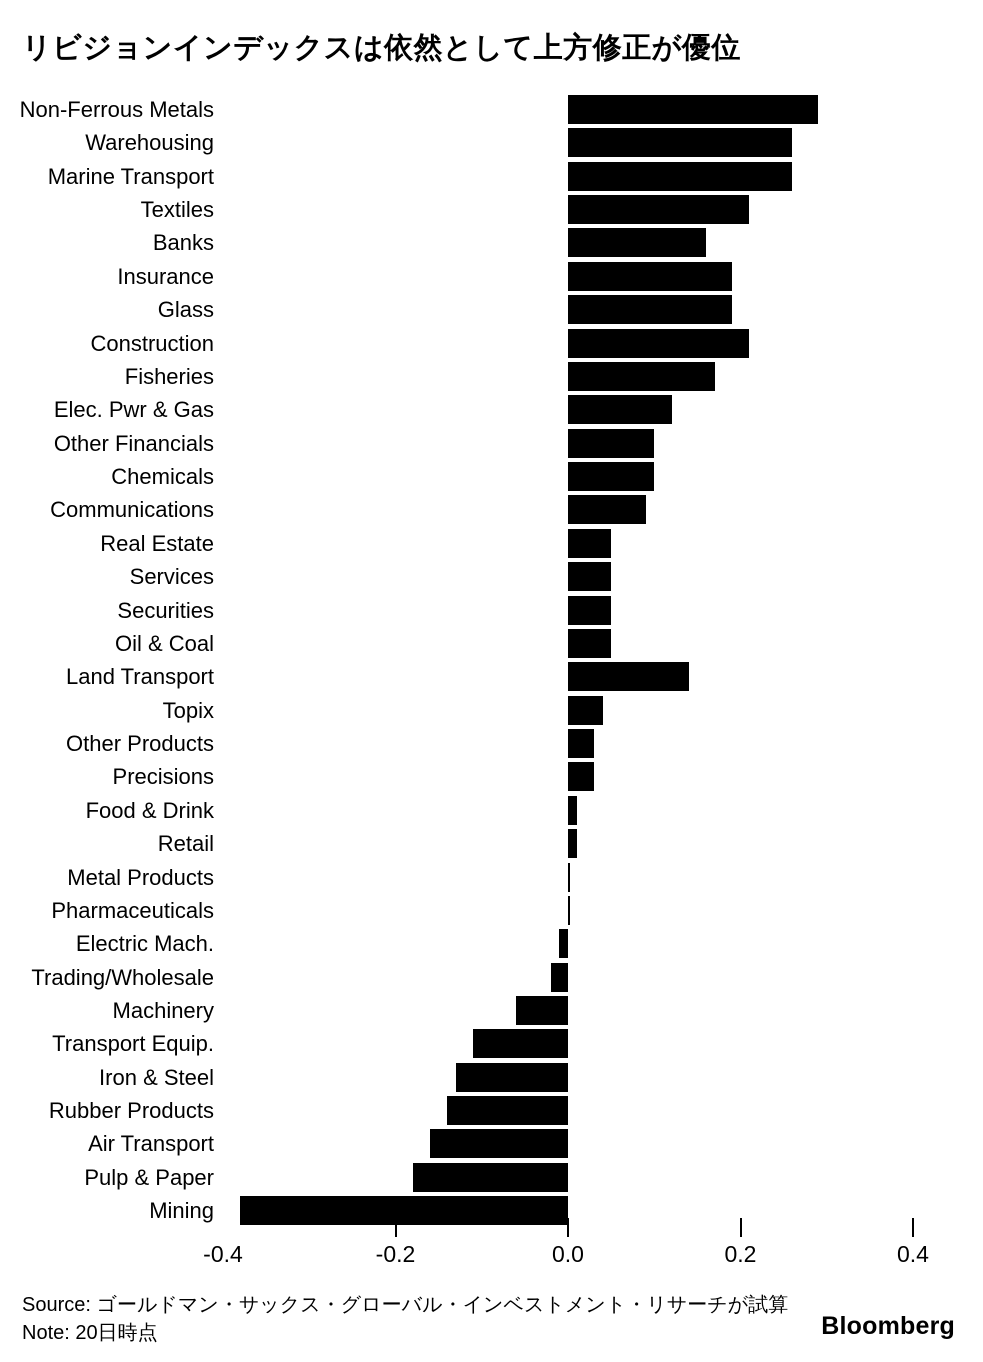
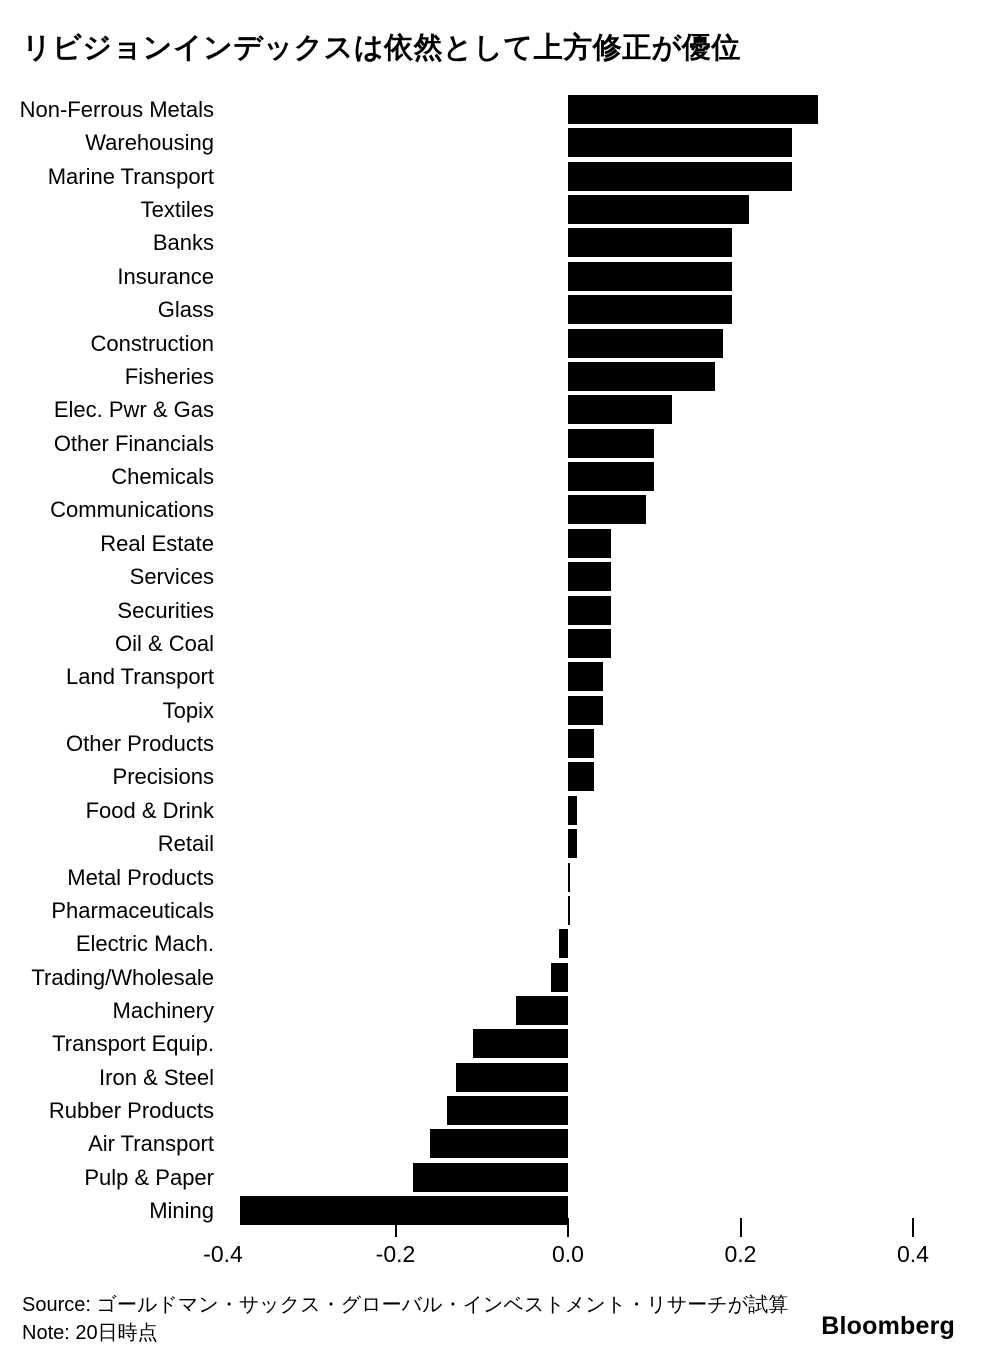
Banks: 0.16 -> 0.19
Construction: 0.21 -> 0.18
Land Transport: 0.14 -> 0.04
